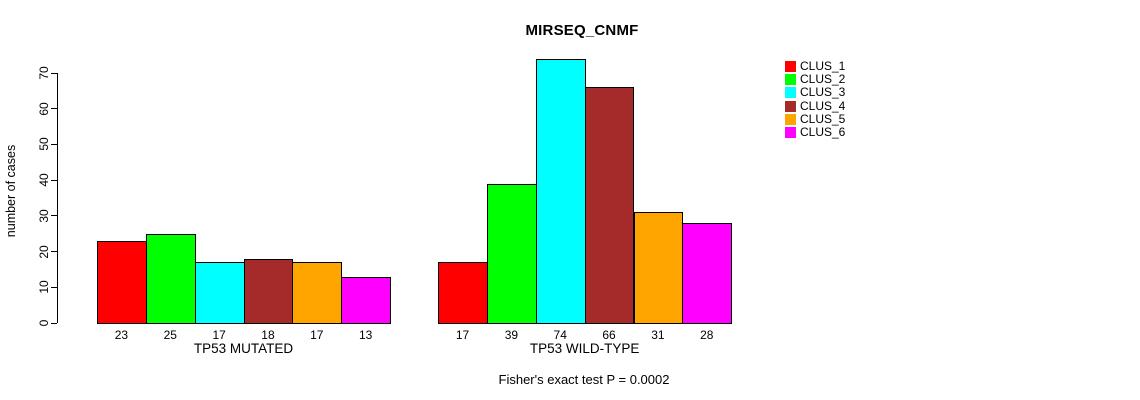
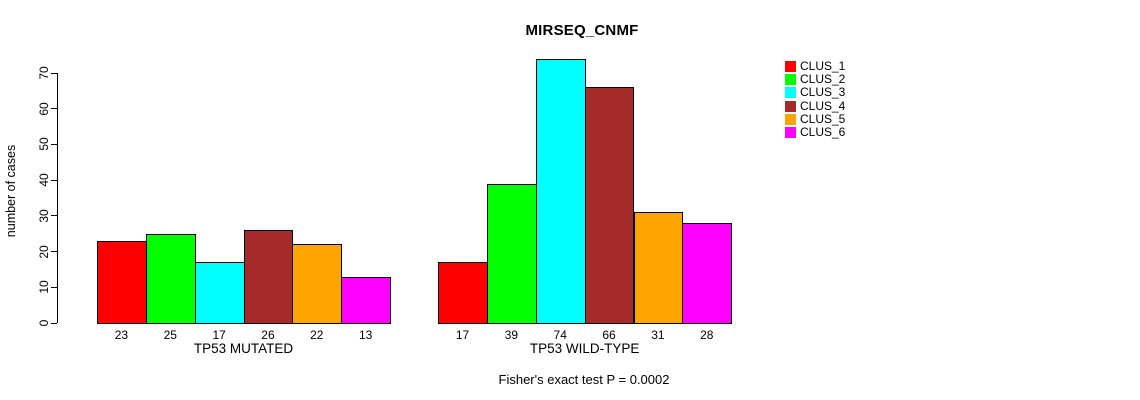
CLUS_4/TP53 MUTATED: 18 -> 26
CLUS_5/TP53 MUTATED: 17 -> 22
